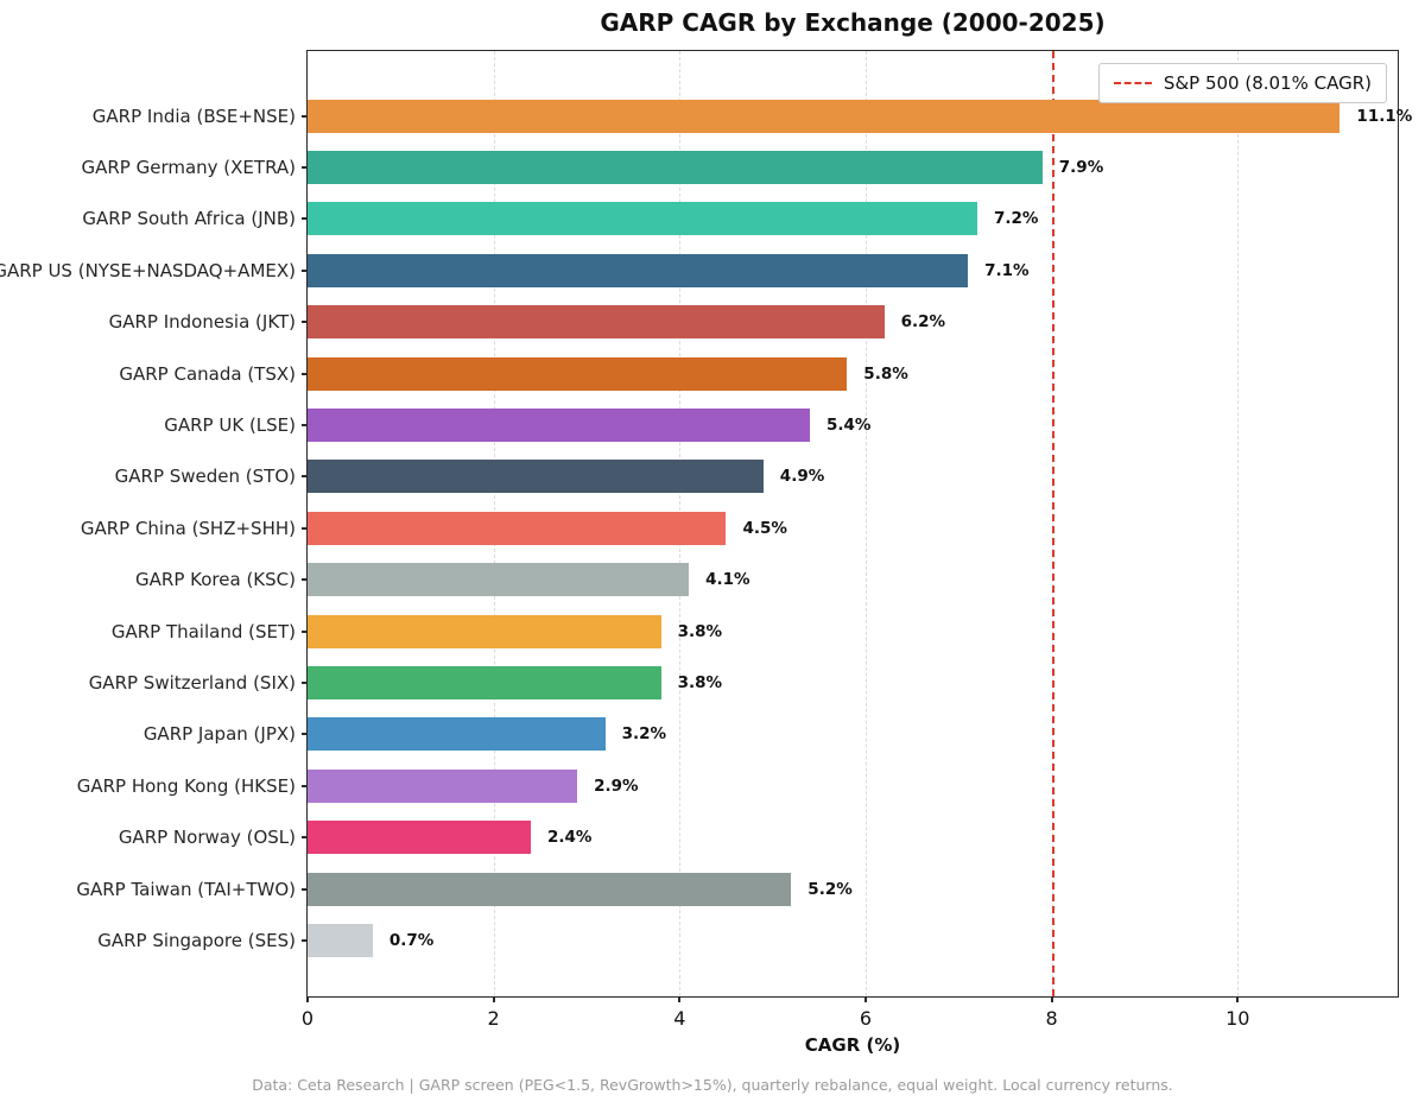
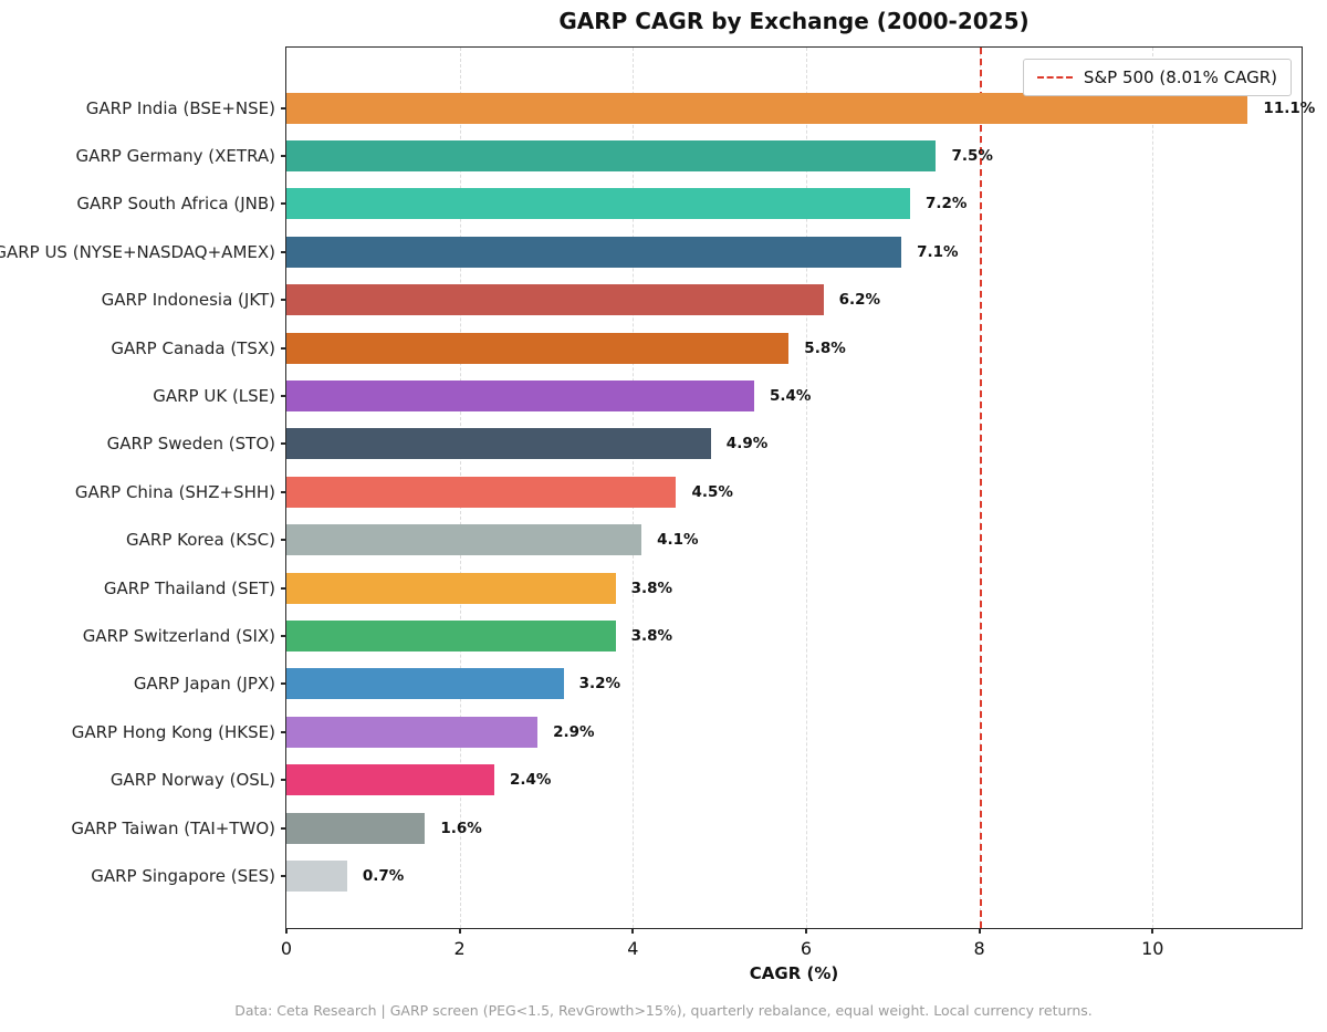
GARP Germany (XETRA): 7.9% -> 7.5%
GARP Taiwan (TAI+TWO): 5.2% -> 1.6%
